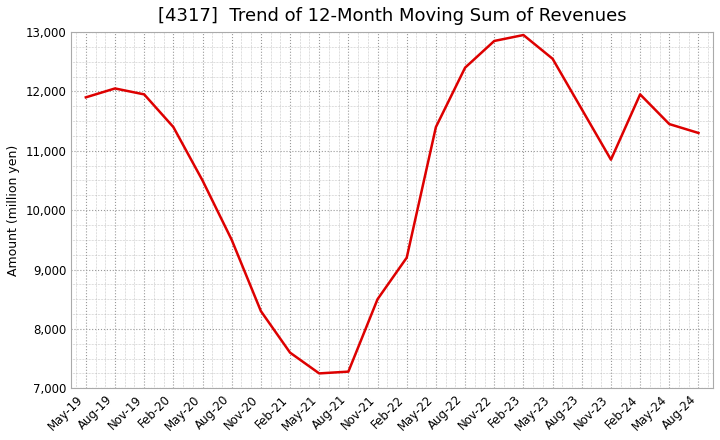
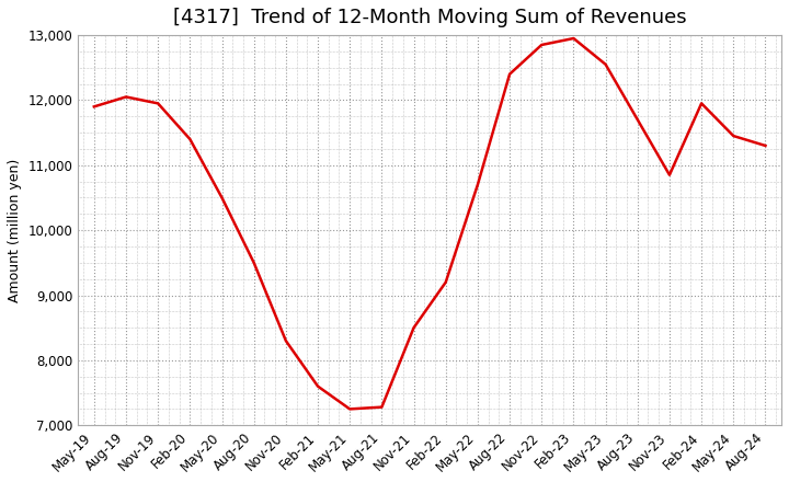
May-22: 11,400 -> 10,700
